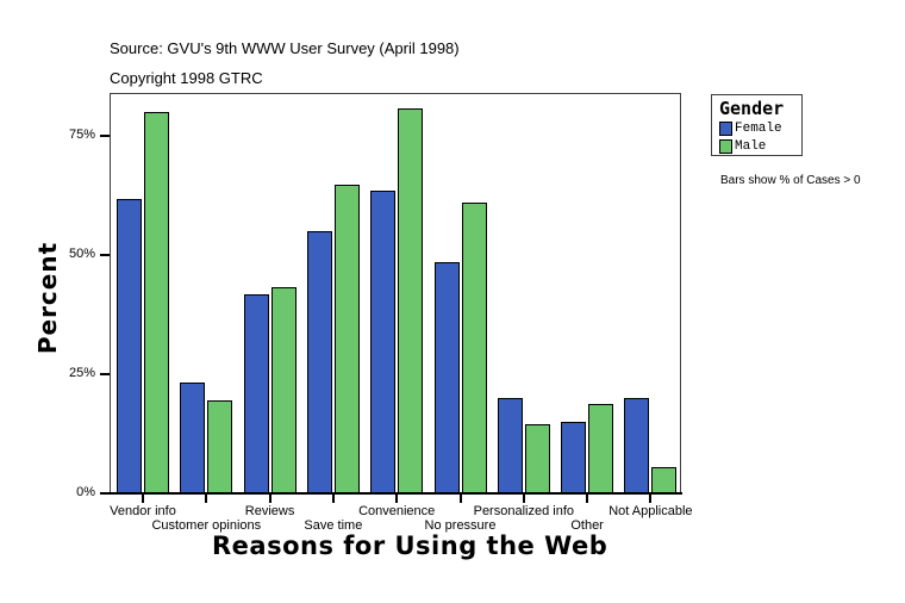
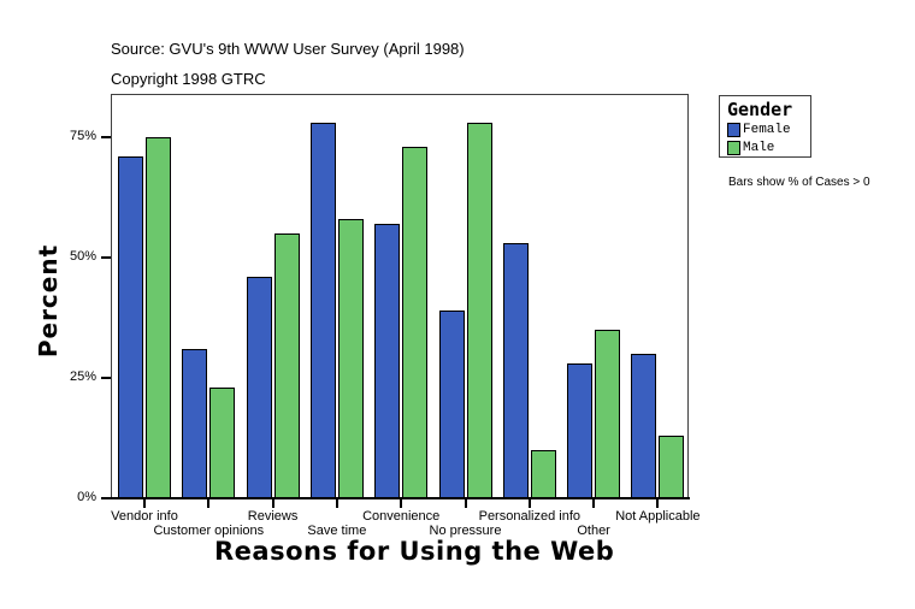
Female/Vendor info: 62% -> 71%
Male/Vendor info: 80% -> 75%
Female/Customer opinions: 23% -> 31%
Male/Customer opinions: 19% -> 23%
Female/Reviews: 42% -> 46%
Male/Reviews: 43% -> 55%
Female/Save time: 55% -> 78%
Male/Save time: 65% -> 58%
Female/Convenience: 63% -> 57%
Male/Convenience: 81% -> 73%
Female/No pressure: 48% -> 39%
Male/No pressure: 61% -> 78%
Female/Personalized info: 20% -> 53%
Male/Personalized info: 14% -> 10%
Female/Other: 15% -> 28%
Male/Other: 19% -> 35%
Female/Not Applicable: 20% -> 30%
Male/Not Applicable: 6% -> 13%
